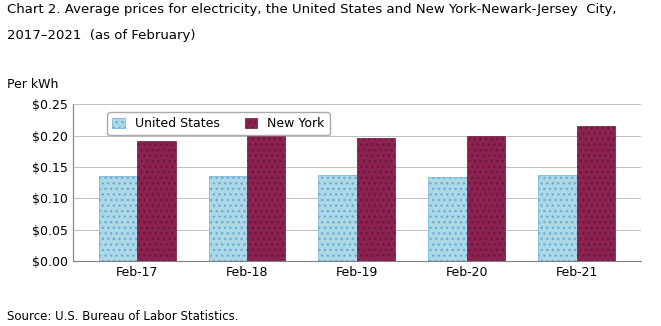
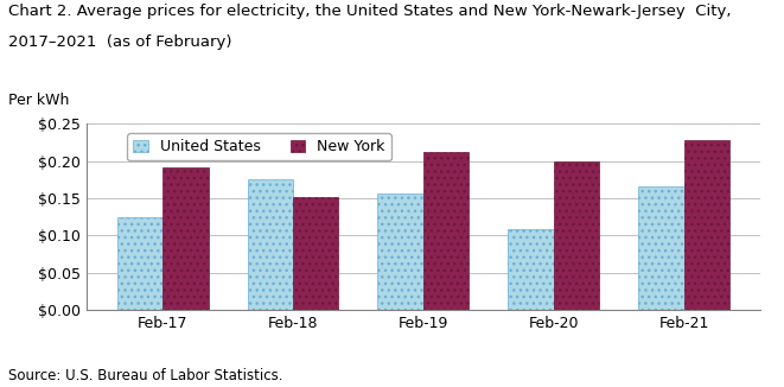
United States/Feb-17: $0.135 -> $0.124
United States/Feb-18: $0.135 -> $0.176
New York/Feb-18: $0.199 -> $0.152
United States/Feb-19: $0.137 -> $0.156
New York/Feb-19: $0.196 -> $0.212
United States/Feb-20: $0.134 -> $0.108
United States/Feb-21: $0.137 -> $0.166
New York/Feb-21: $0.216 -> $0.228
